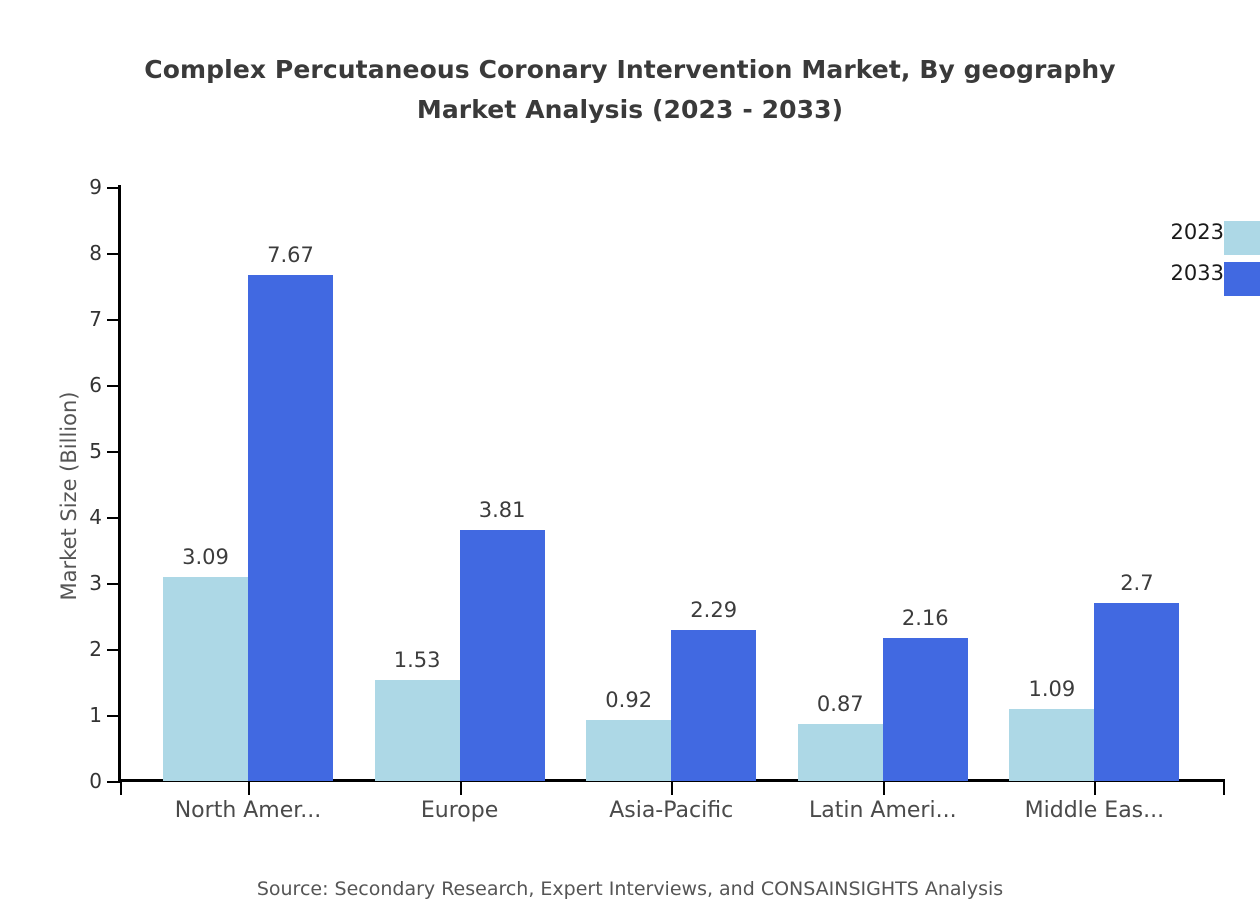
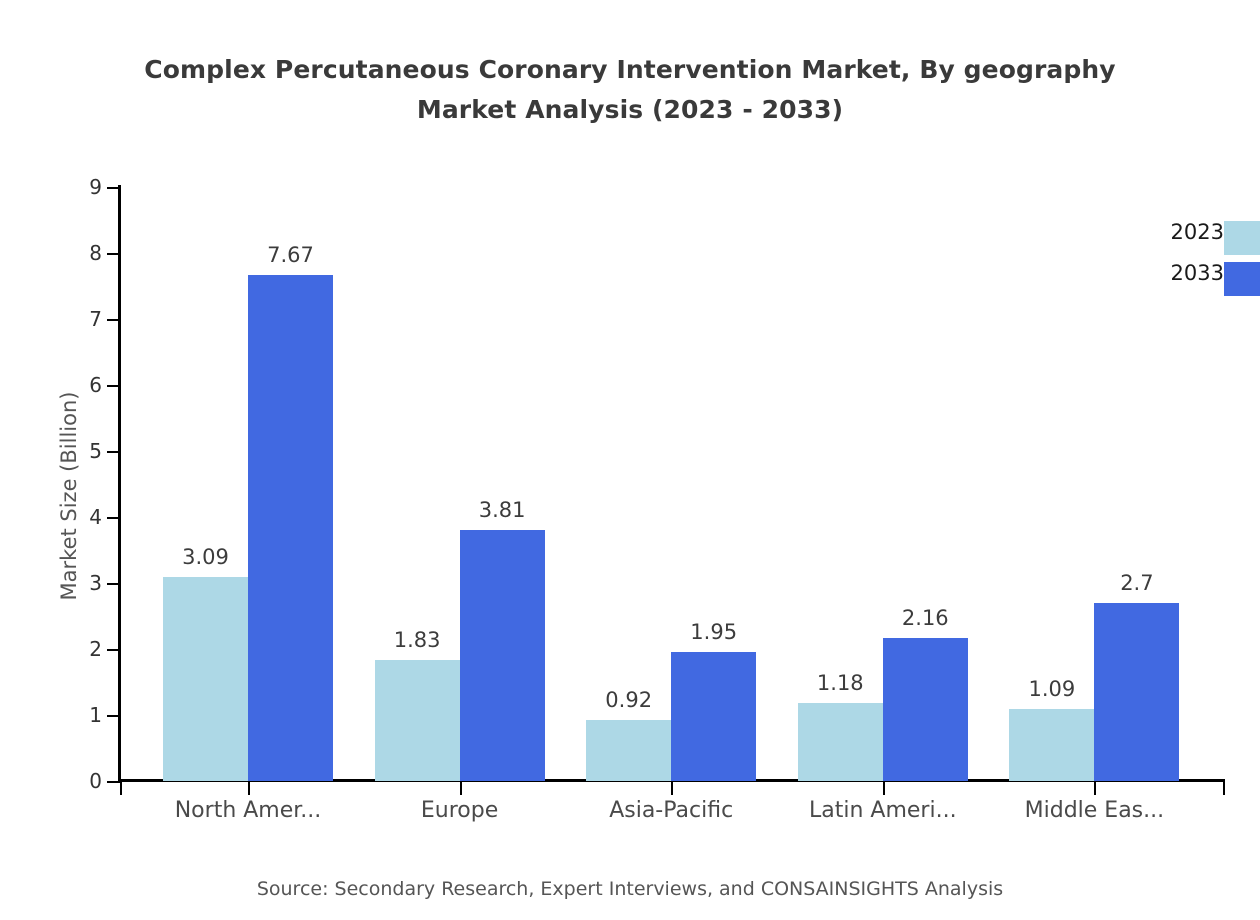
2023/Europe: 1.53 -> 1.83
2033/Asia-Pacific: 2.29 -> 1.95
2023/Latin Ameri...: 0.87 -> 1.18
